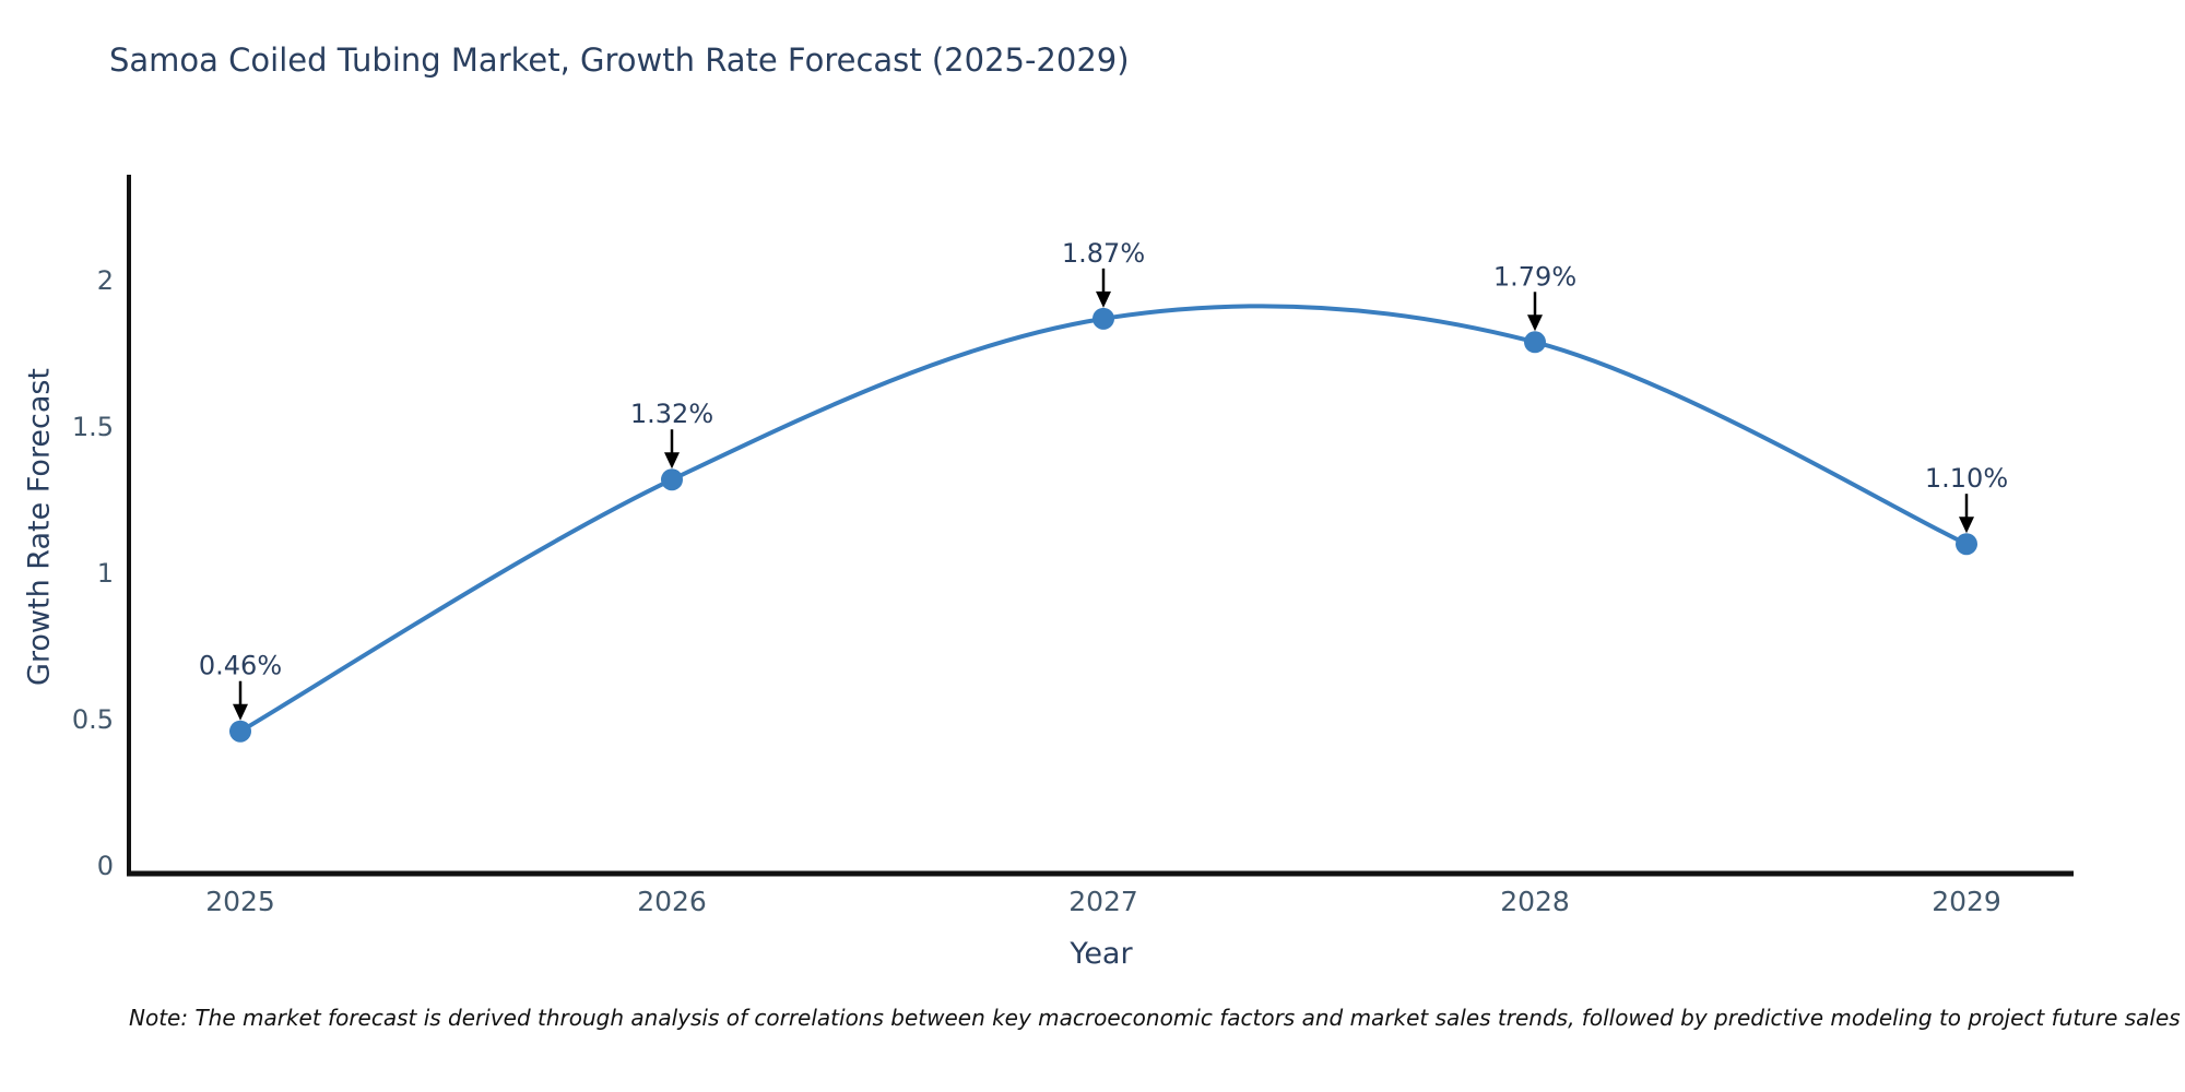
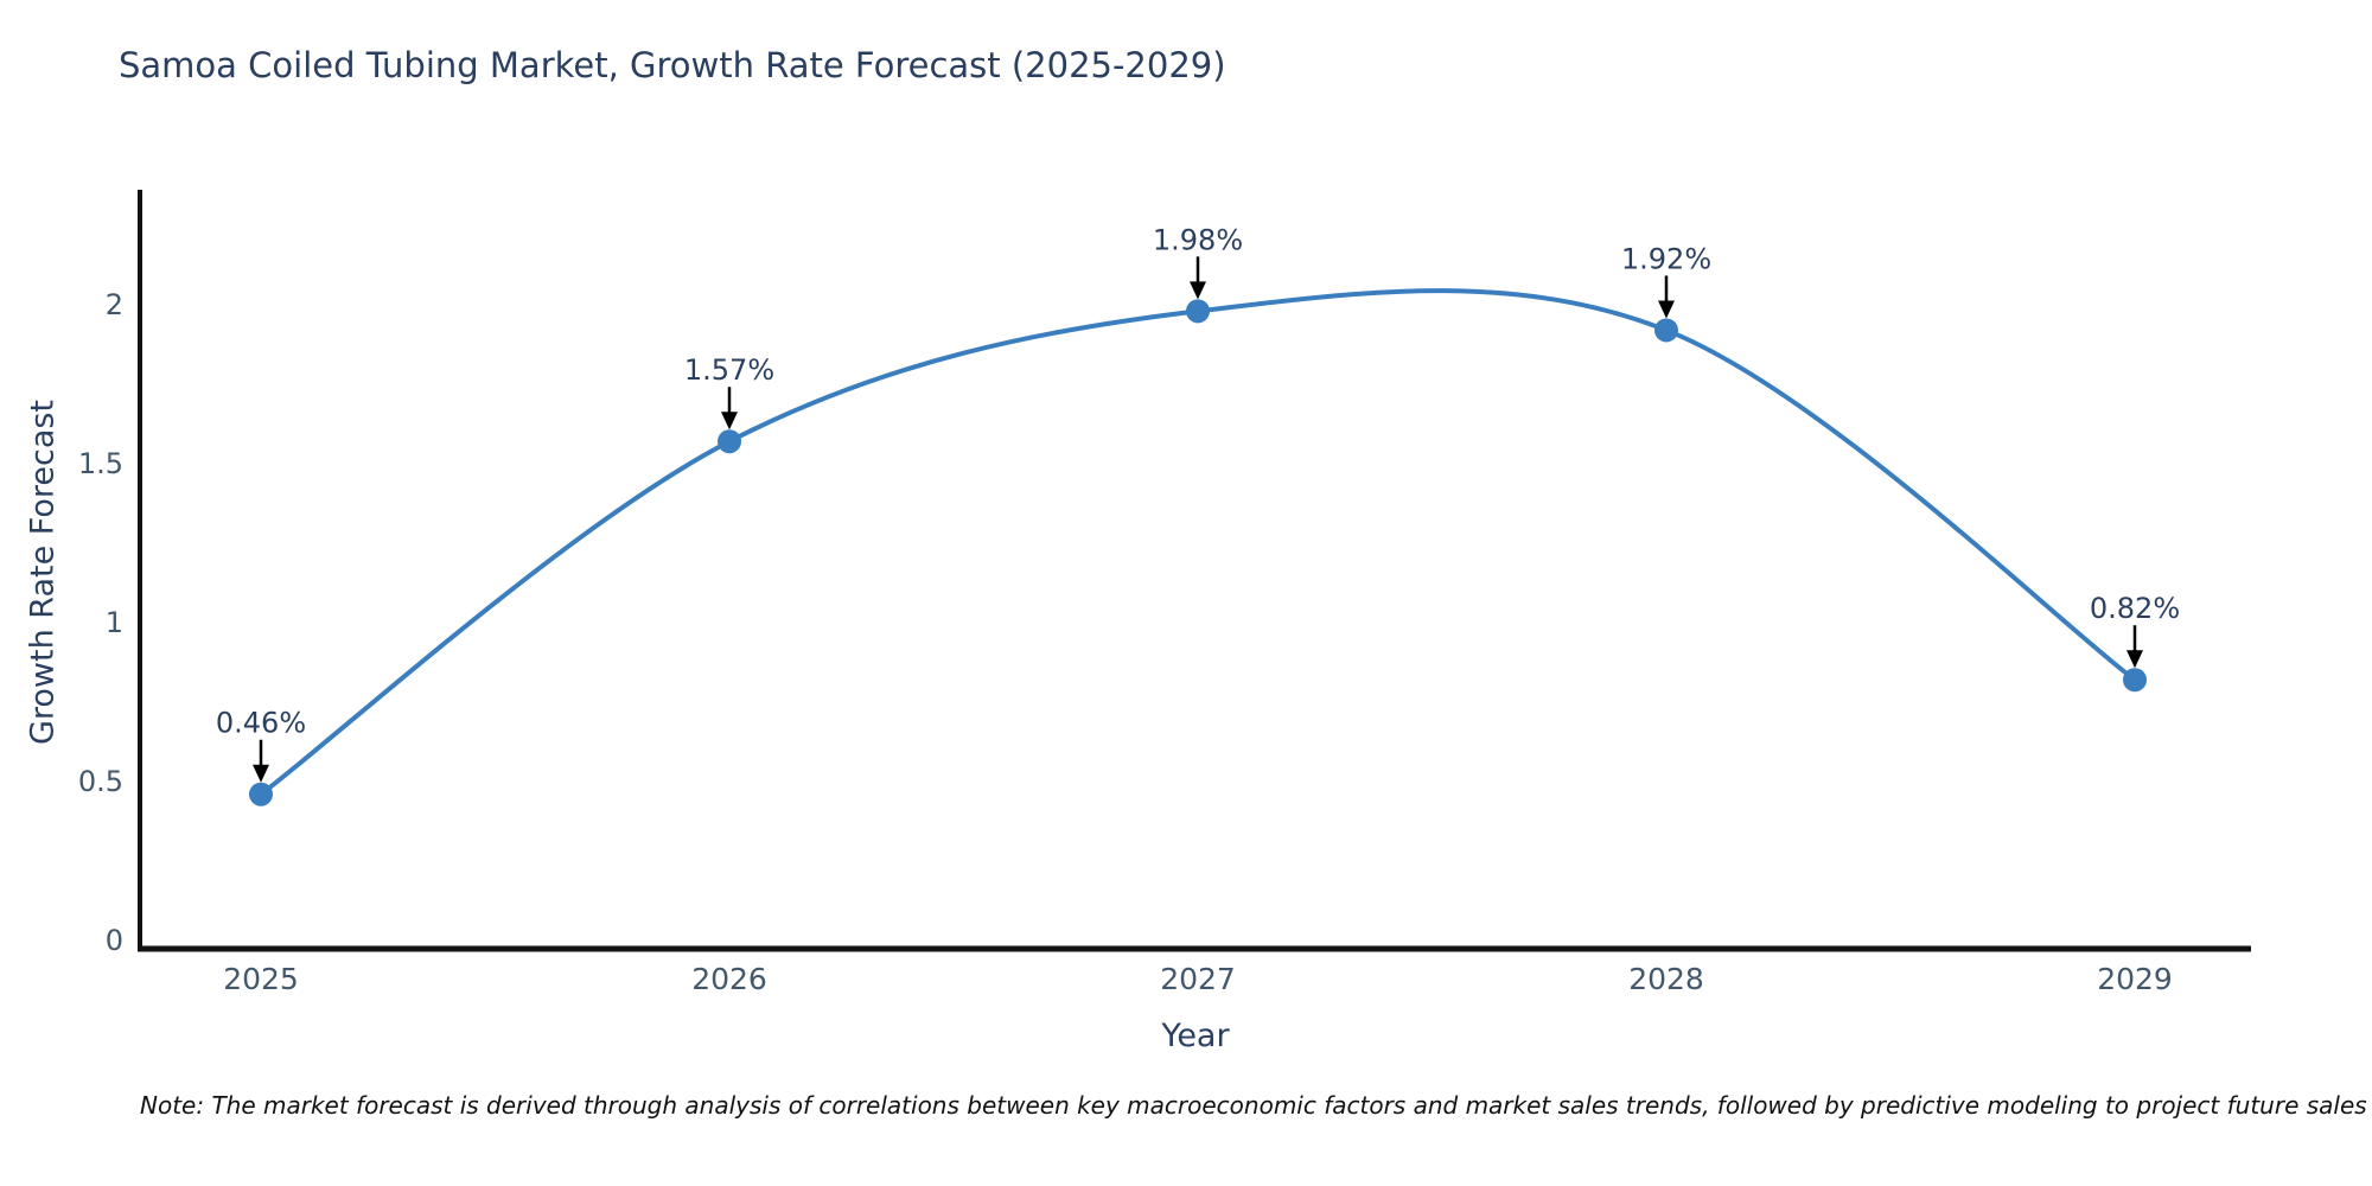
2026: 1.32% -> 1.57%
2027: 1.87% -> 1.98%
2028: 1.79% -> 1.92%
2029: 1.10% -> 0.82%
